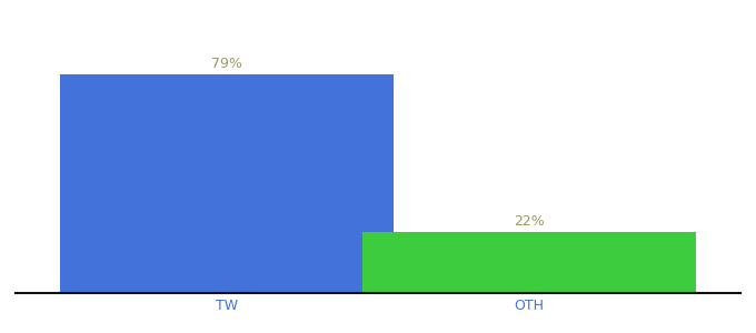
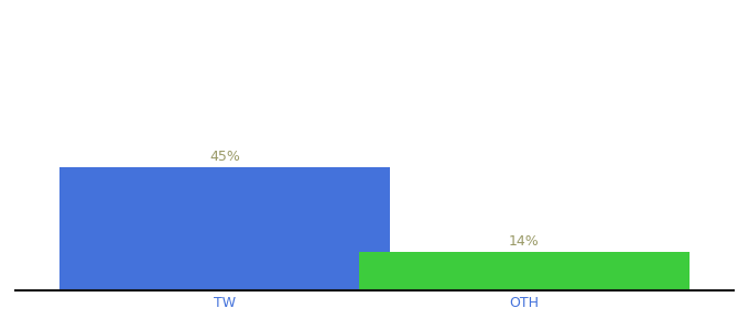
TW: 79% -> 45%
OTH: 22% -> 14%
